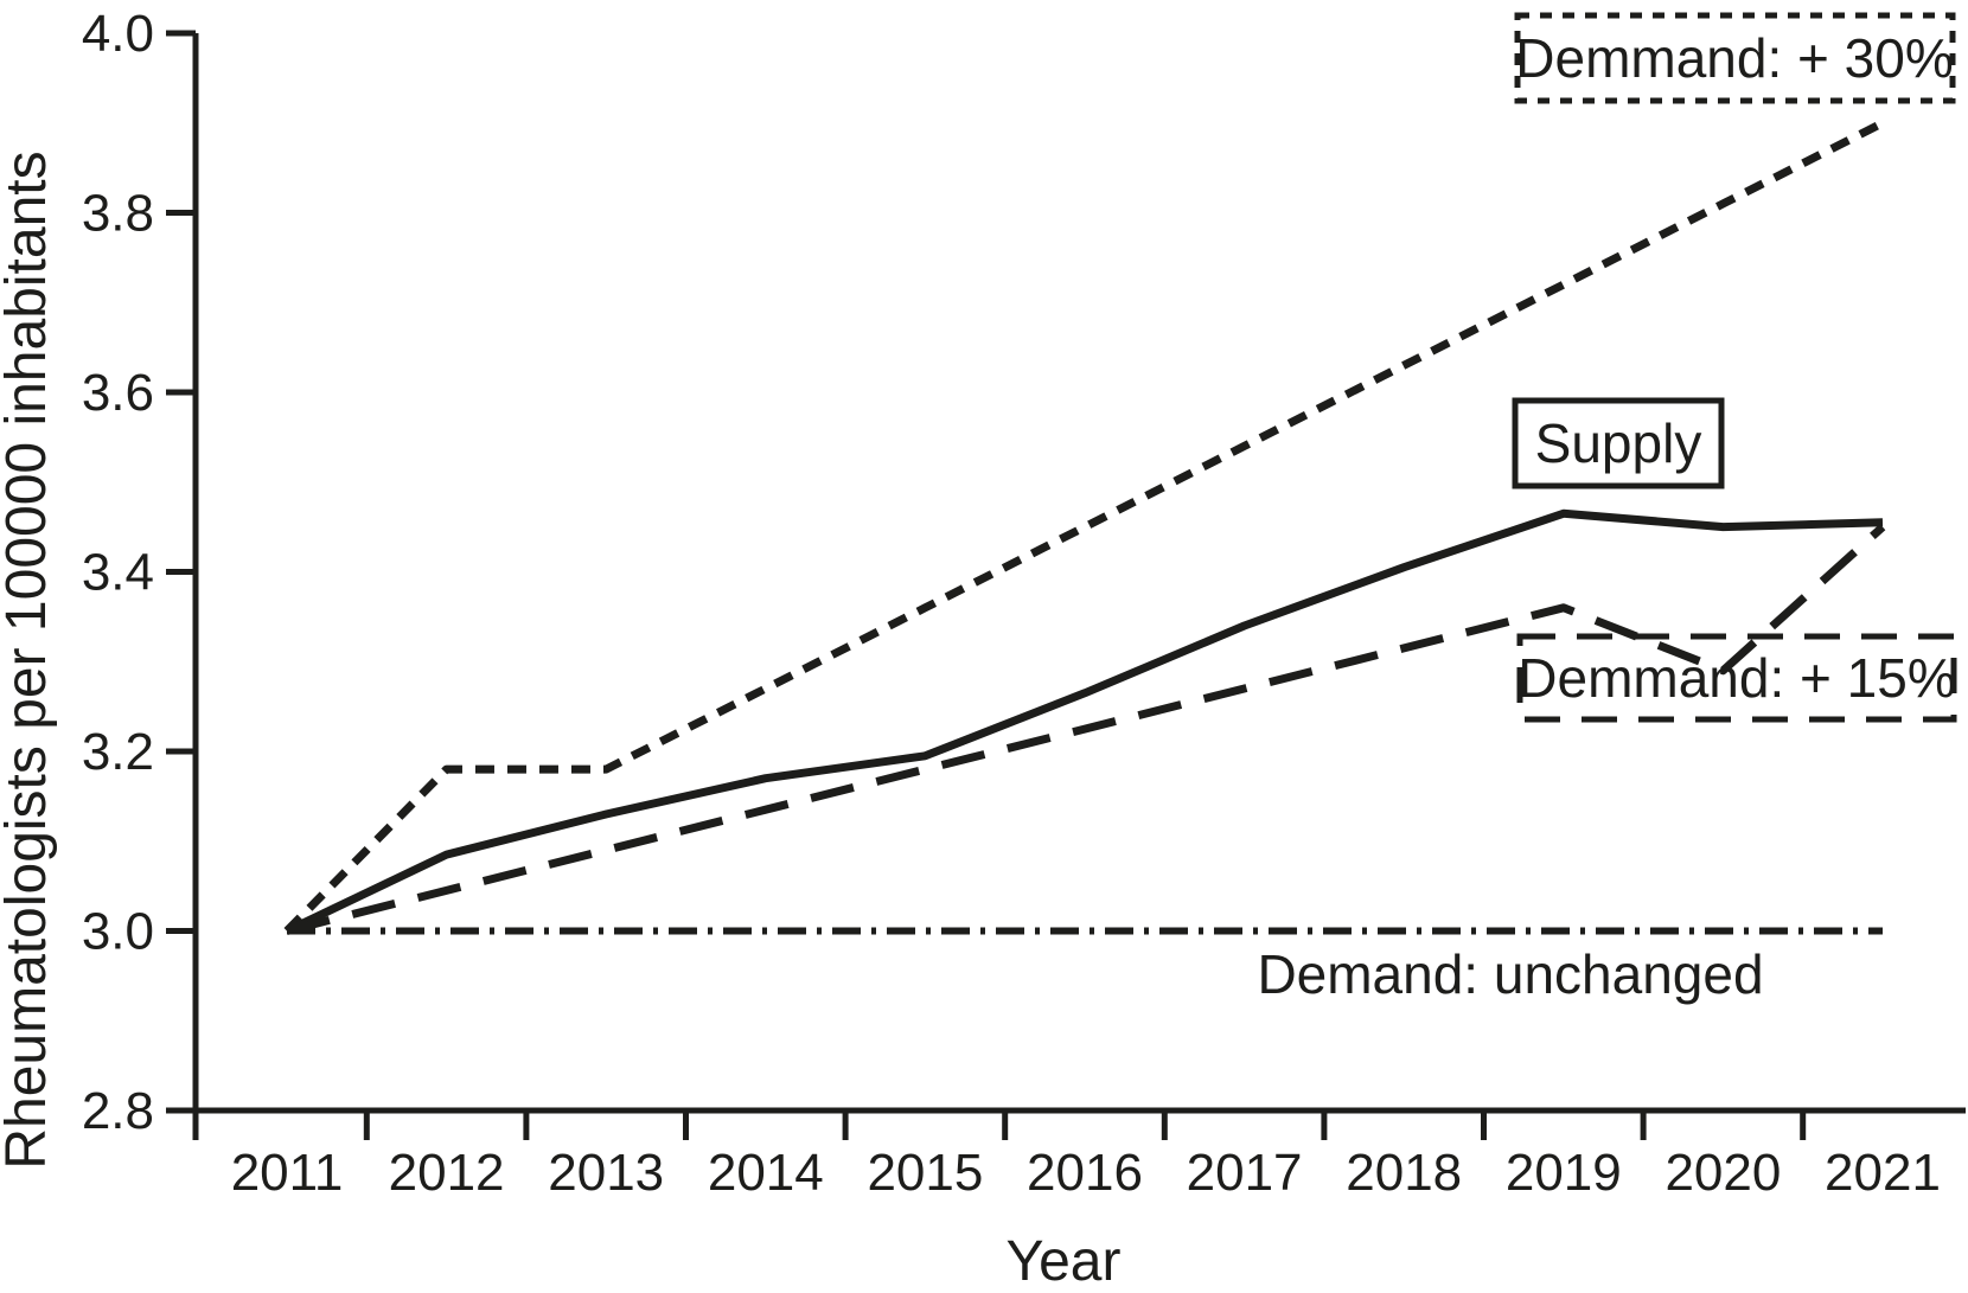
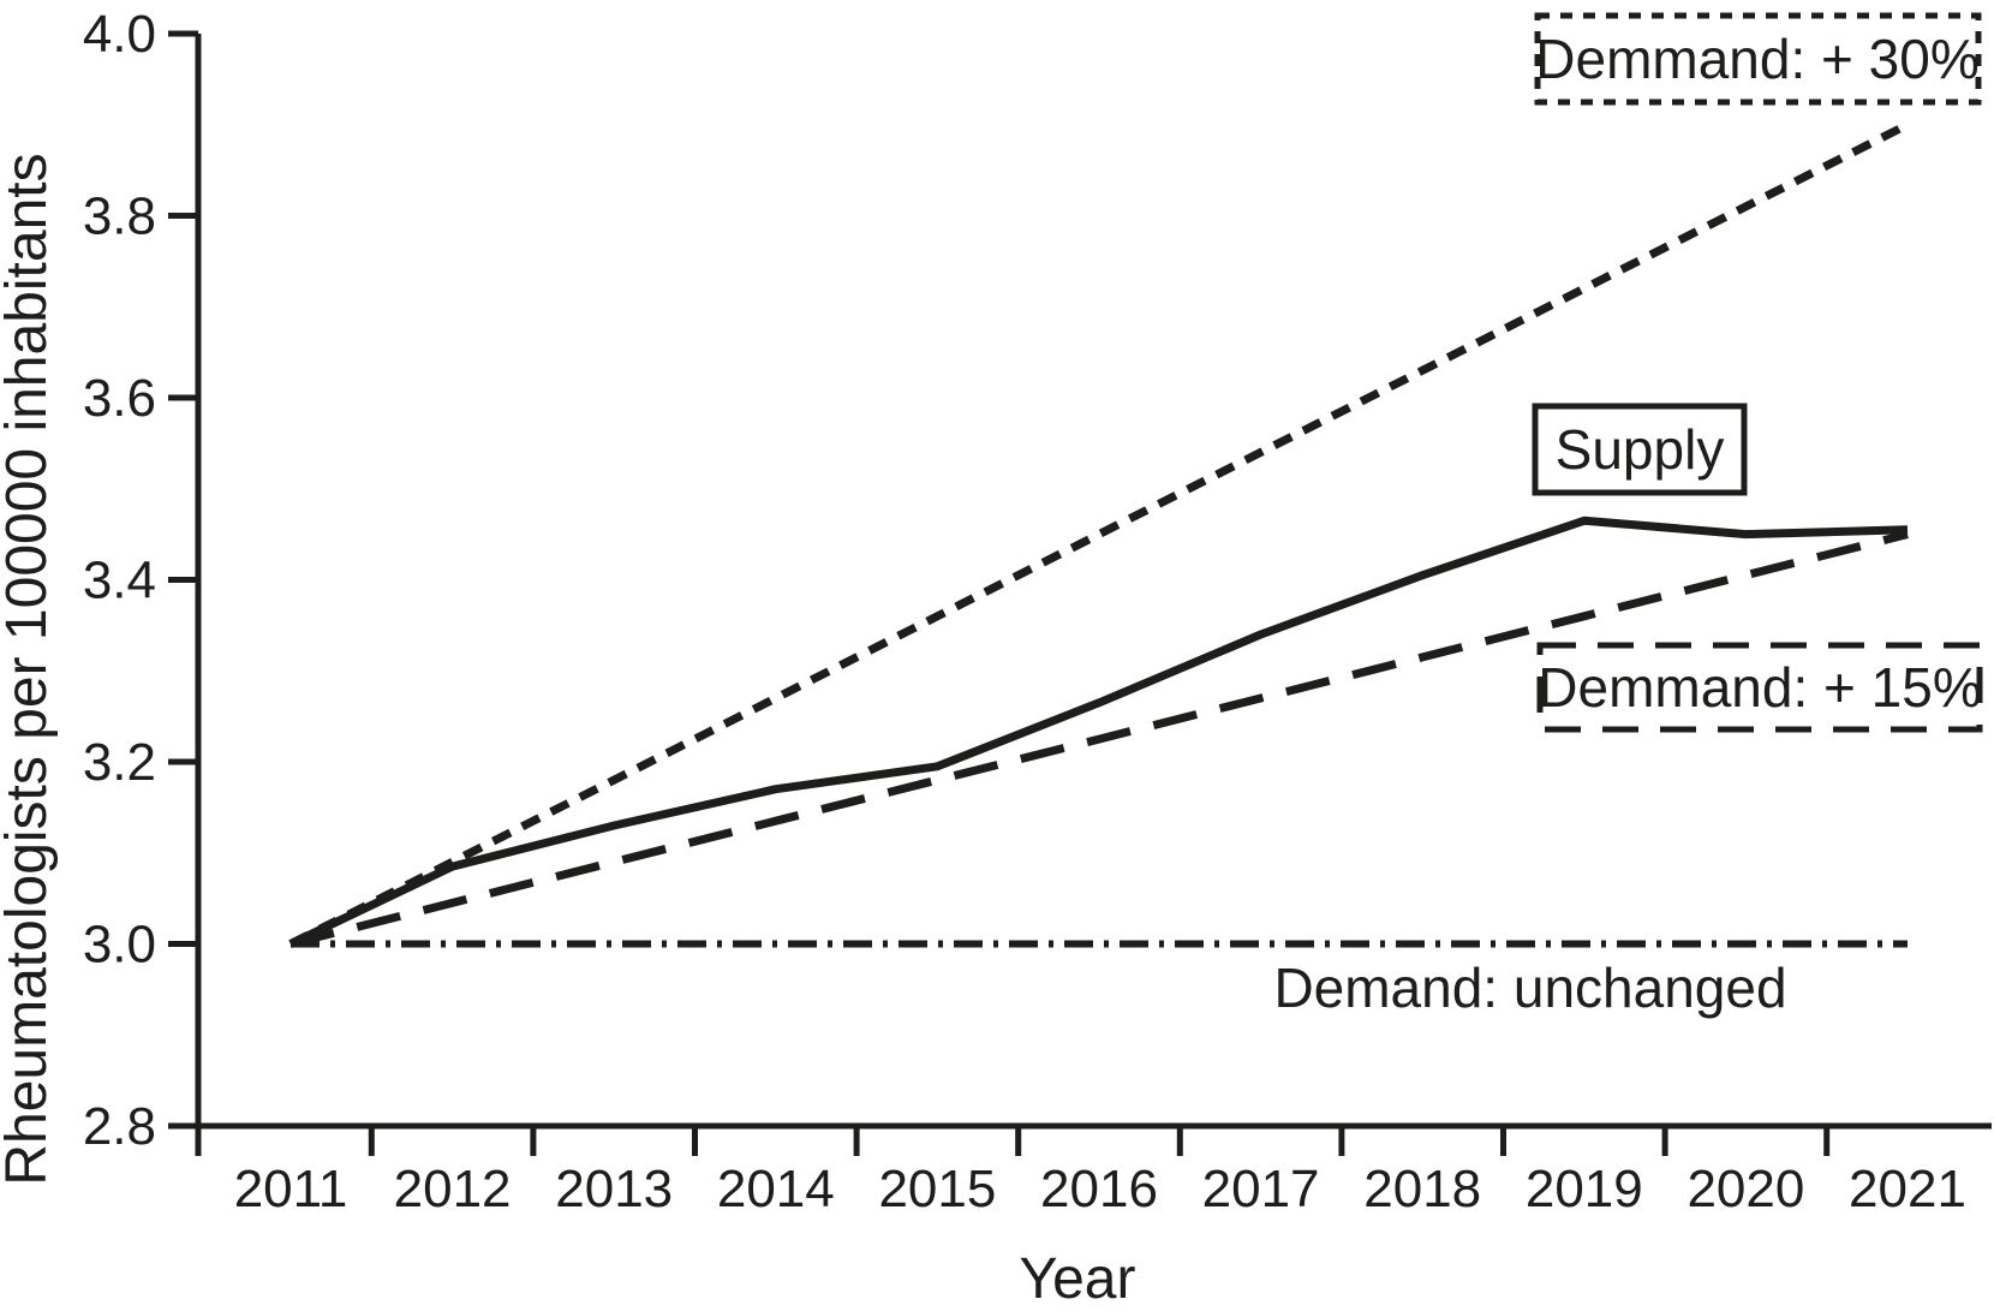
Demmand: + 30%/2012: 3.18 -> 3.09
Demmand: + 15%/2020: 3.29 -> 3.40
